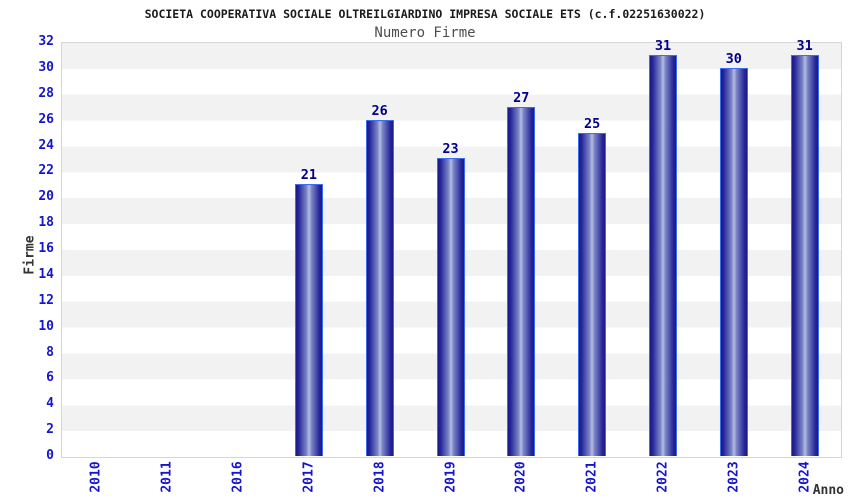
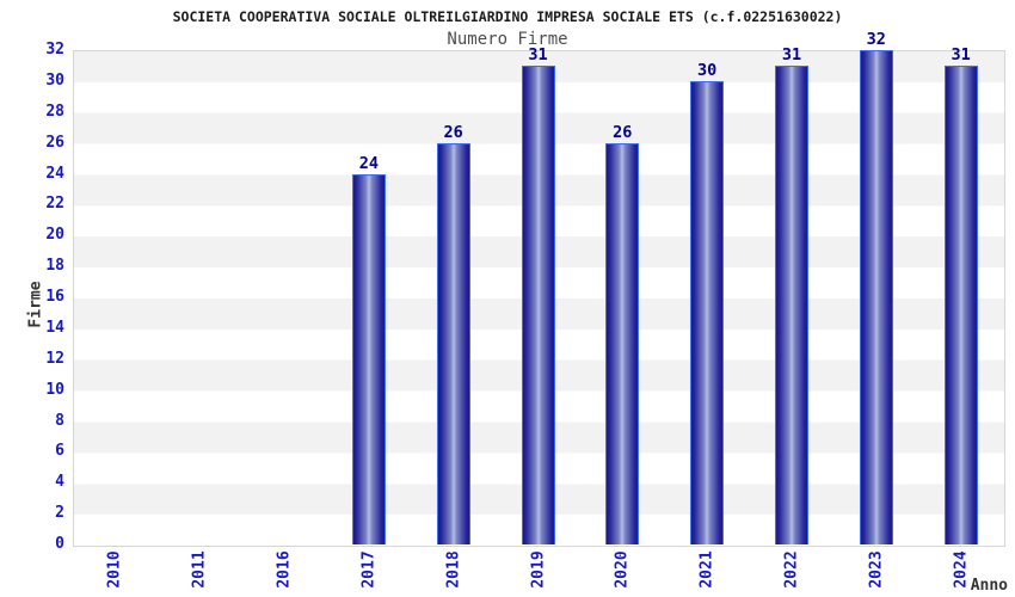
2017: 21 -> 24
2019: 23 -> 31
2020: 27 -> 26
2021: 25 -> 30
2023: 30 -> 32
